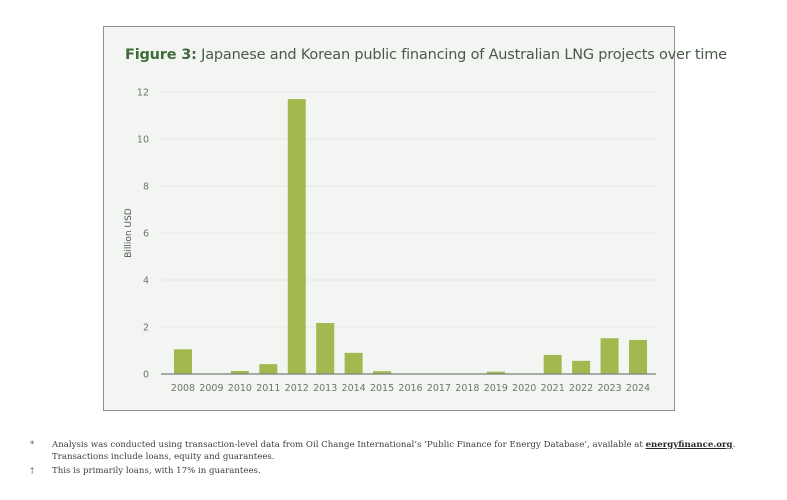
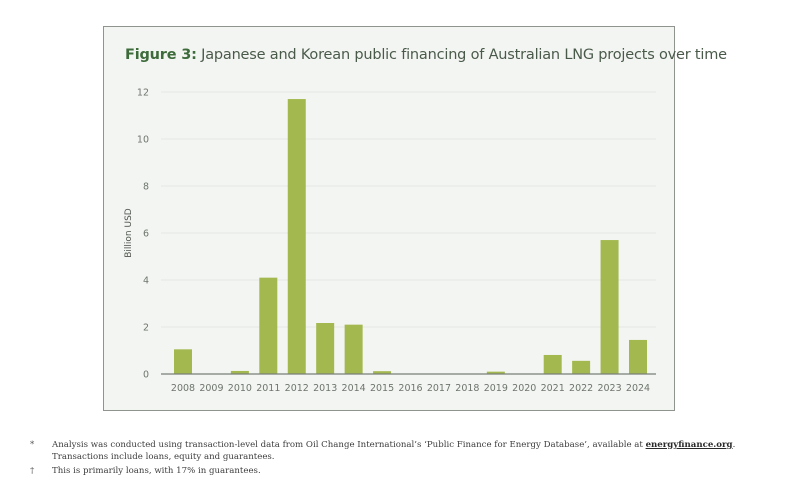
2011: 0.4 -> 4.1
2014: 0.9 -> 2.1
2023: 1.5 -> 5.7
